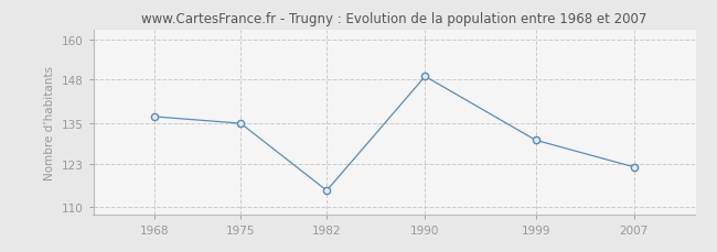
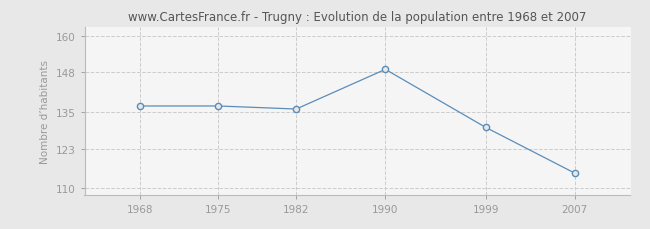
1975: 135 -> 137
1982: 115 -> 136
2007: 122 -> 115
